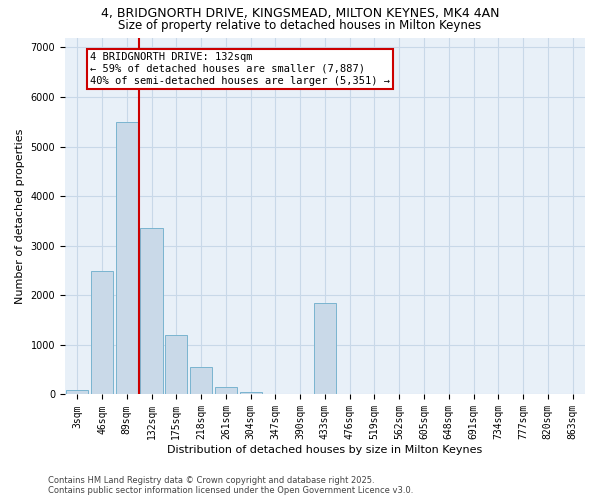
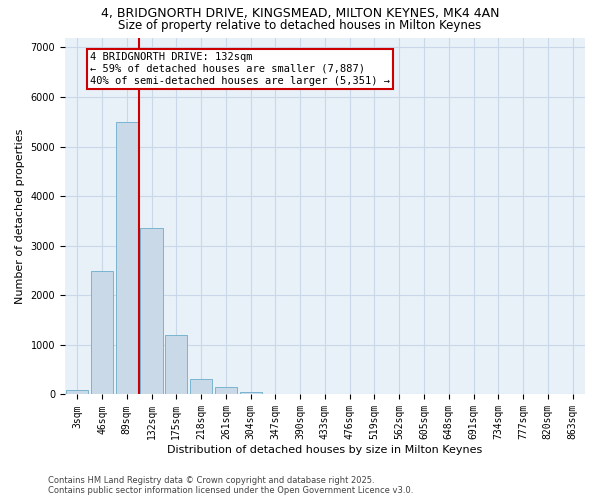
218sqm: 550 -> 310
433sqm: 1850 -> 0
